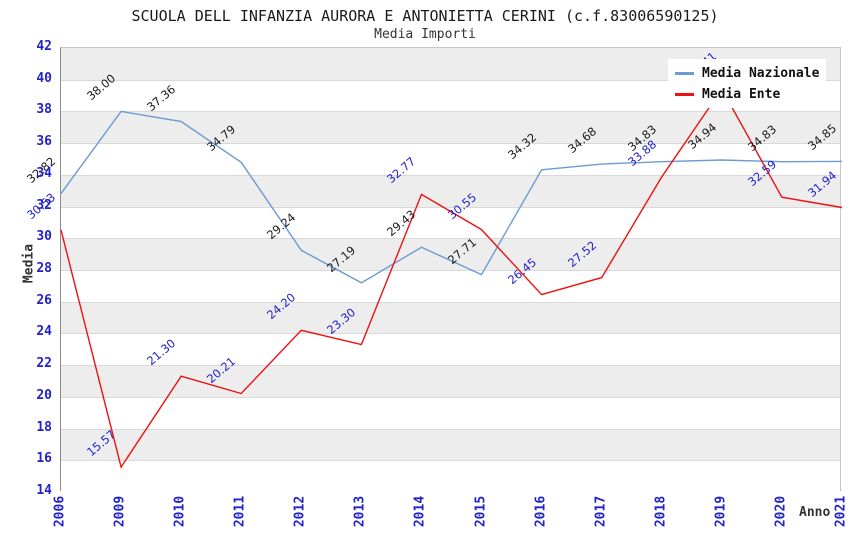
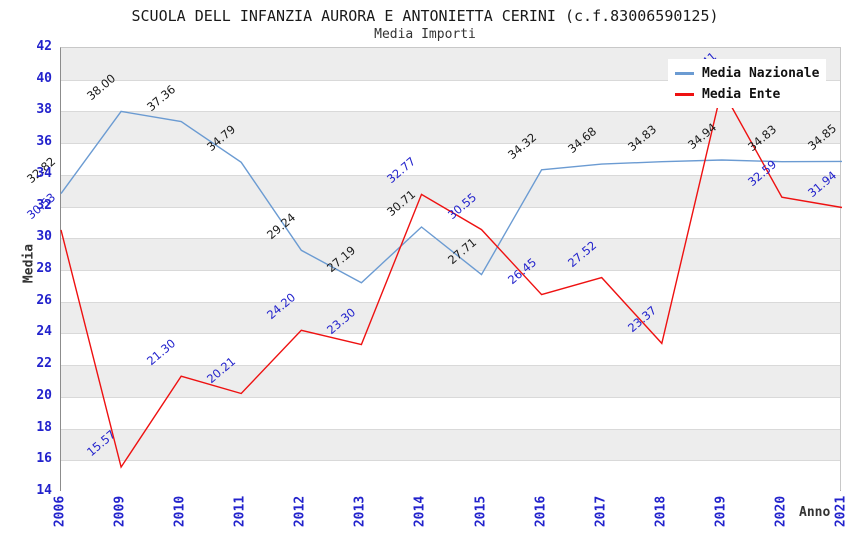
Media Nazionale/2014: 29.43 -> 30.71
Media Ente/2018: 33.88 -> 23.37
